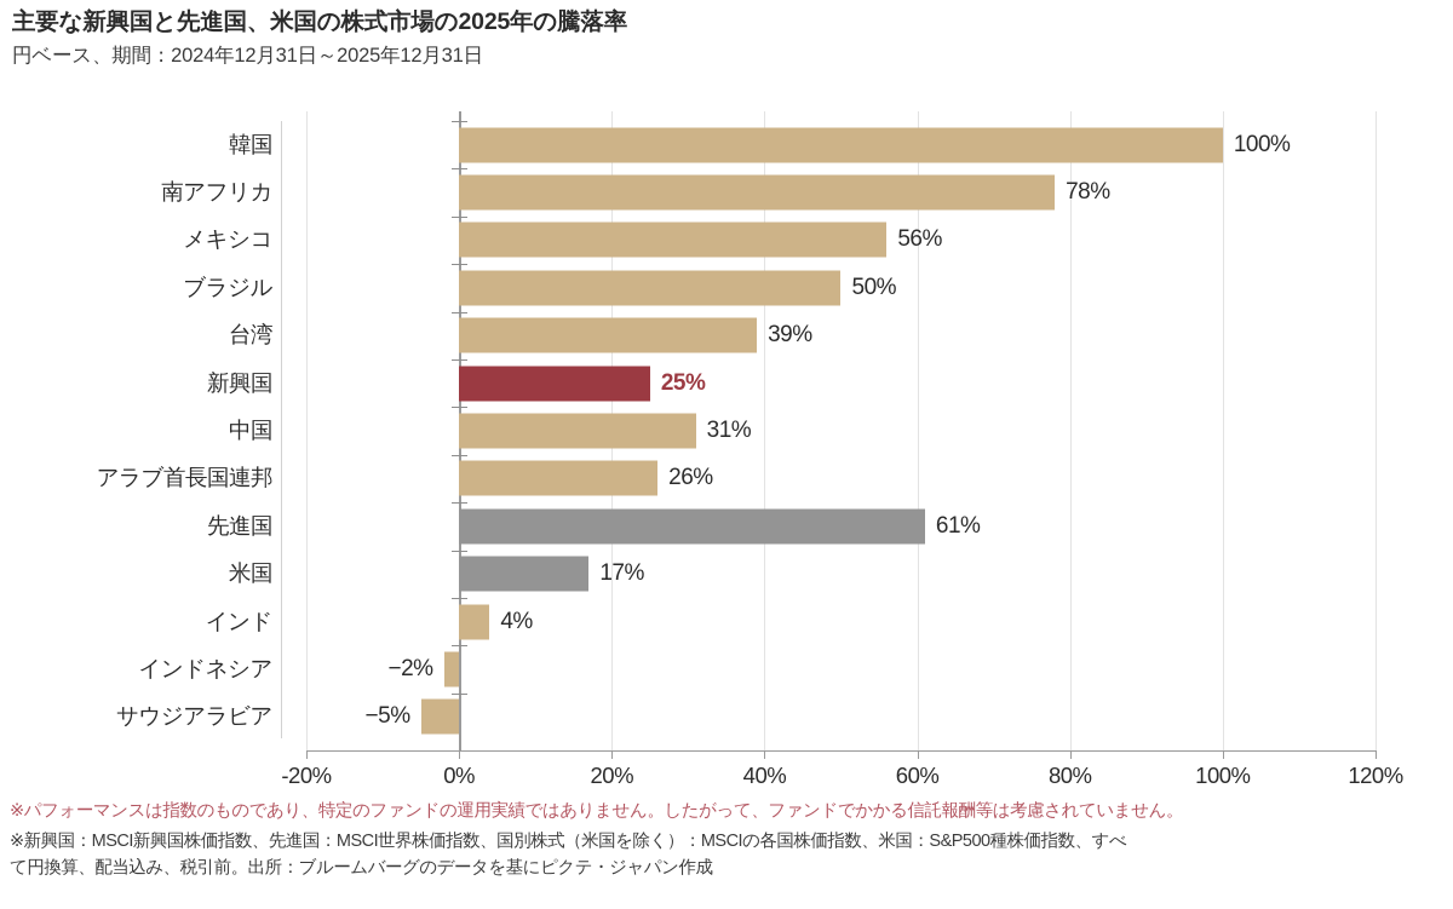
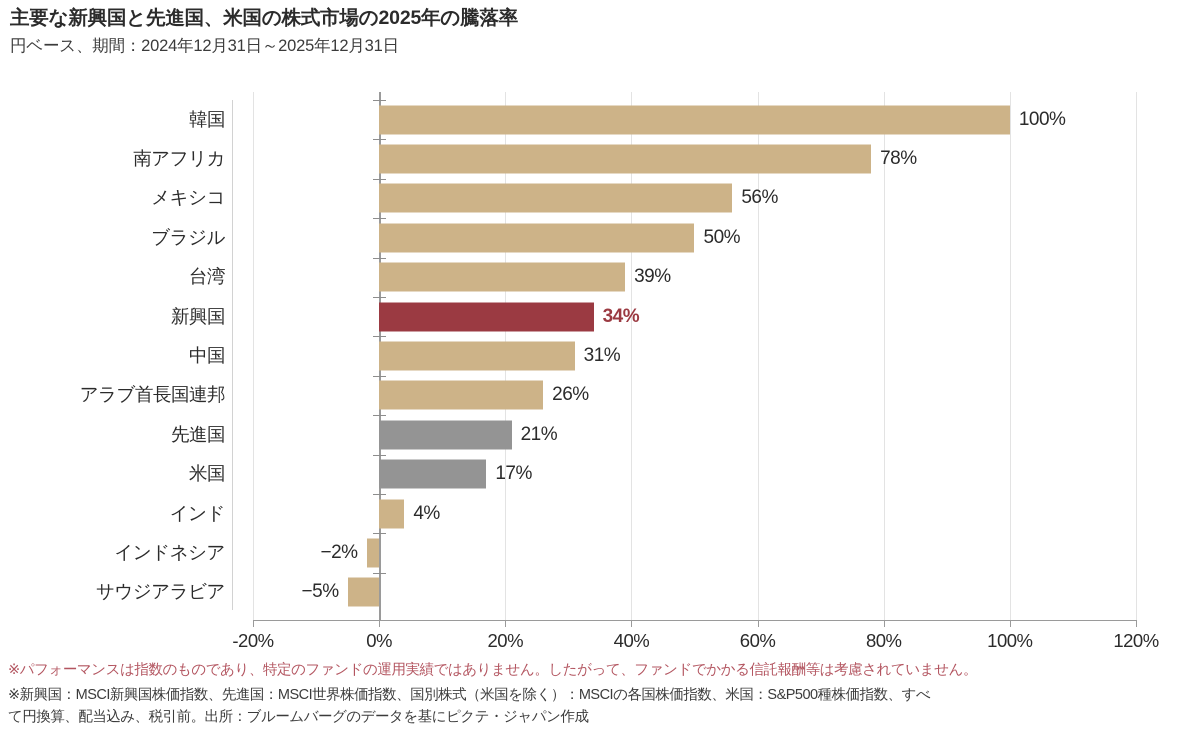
新興国: 25% -> 34%
先進国: 61% -> 21%
